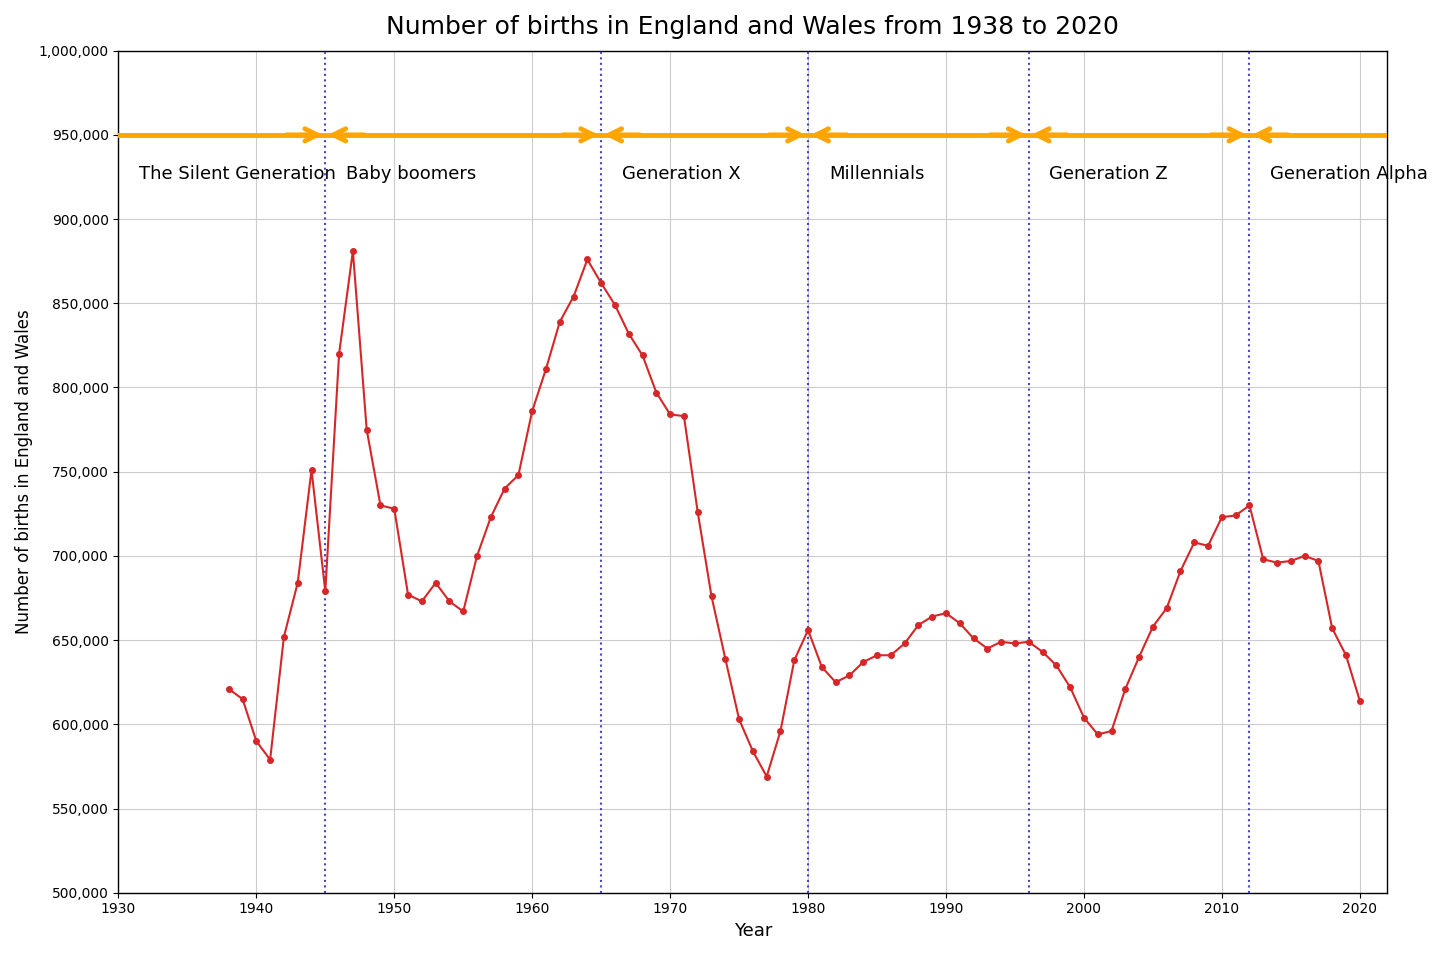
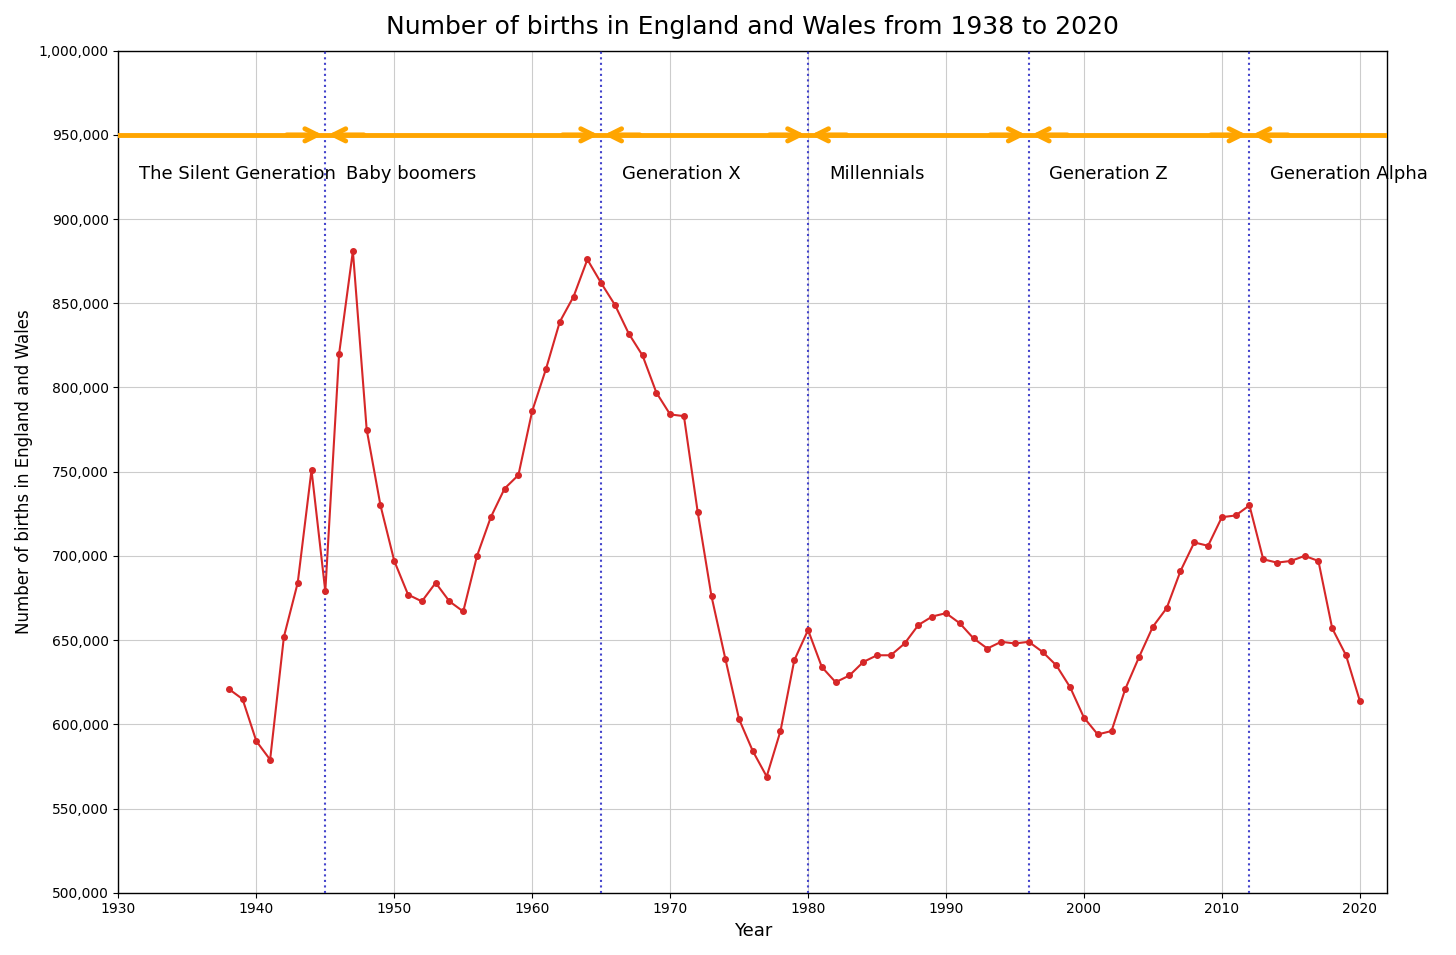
1950: 728,000 -> 697,000
